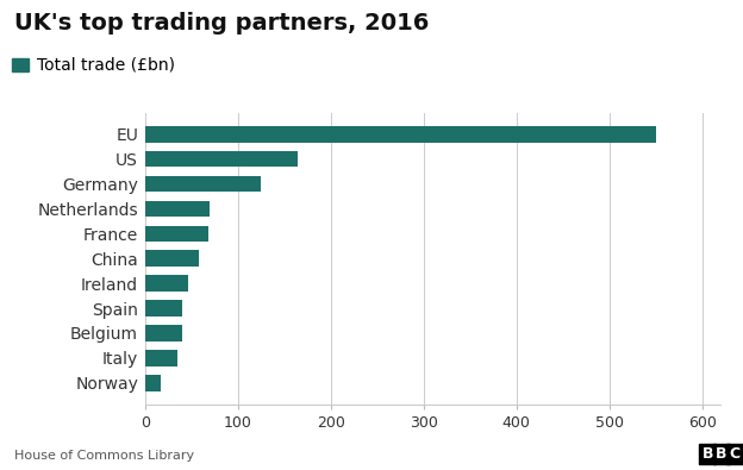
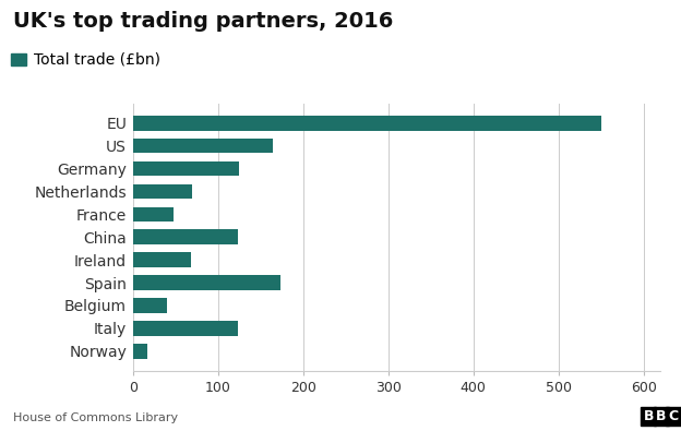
France: 68 -> 48
China: 58 -> 124
Ireland: 47 -> 68
Spain: 40 -> 174
Italy: 35 -> 124
